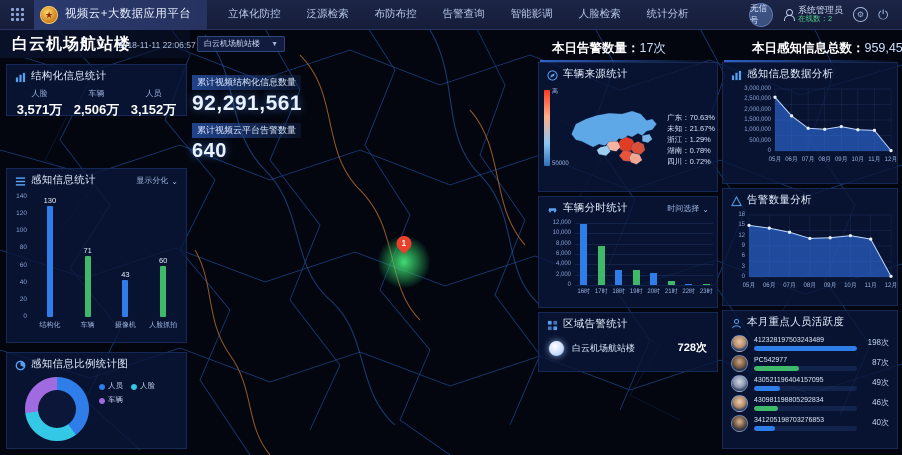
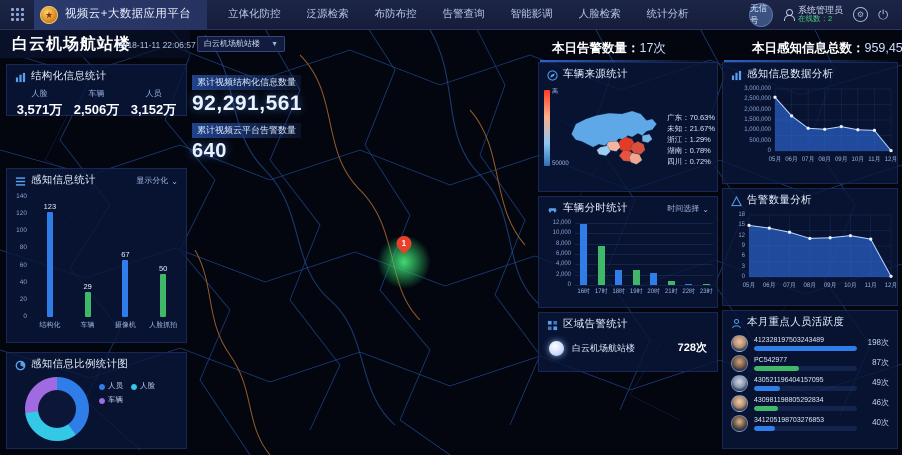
感知信息统计/结构化: 130 -> 123
感知信息统计/车辆: 71 -> 29
感知信息统计/摄像机: 43 -> 67
感知信息统计/人脸抓拍: 60 -> 50
